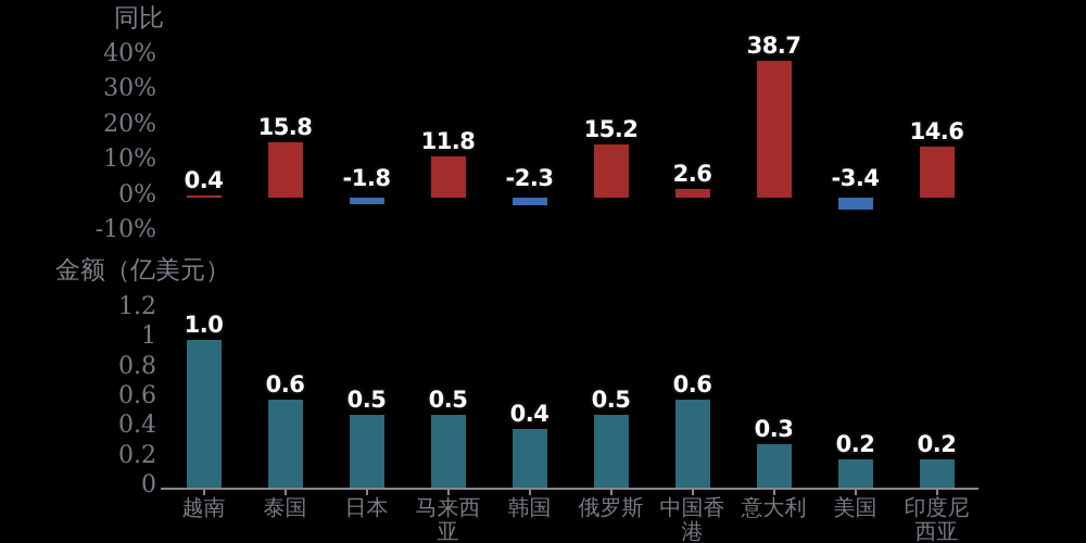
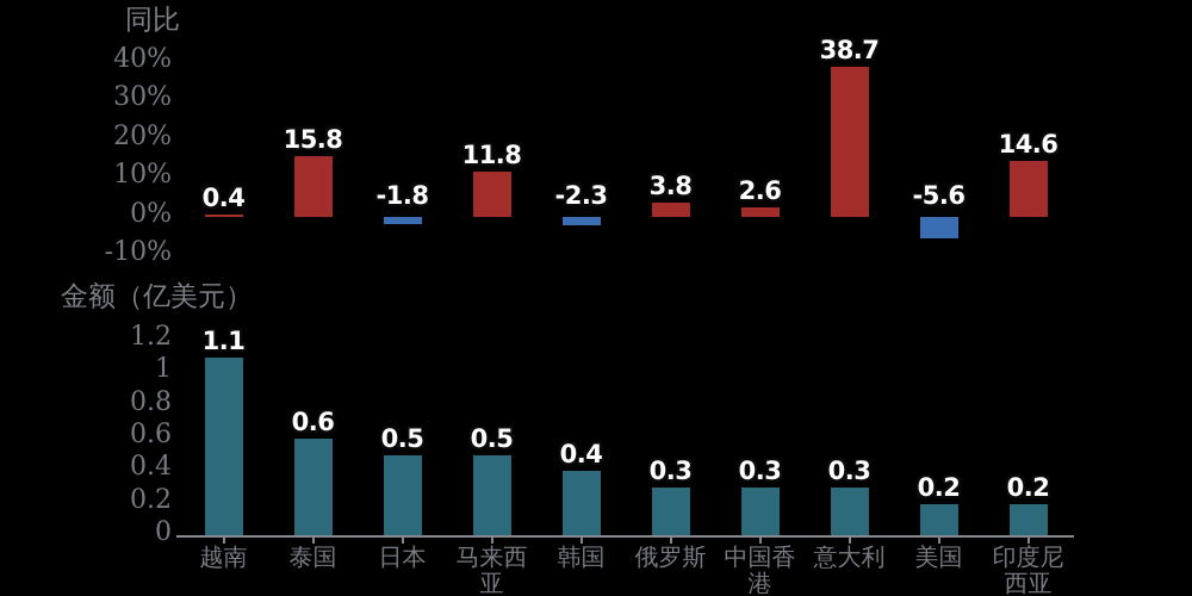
同比/俄罗斯: 15.2 -> 3.8
同比/美国: -3.4 -> -5.6
金额（亿美元）/越南: 1.0 -> 1.1
金额（亿美元）/俄罗斯: 0.5 -> 0.3
金额（亿美元）/中国香港: 0.6 -> 0.3
